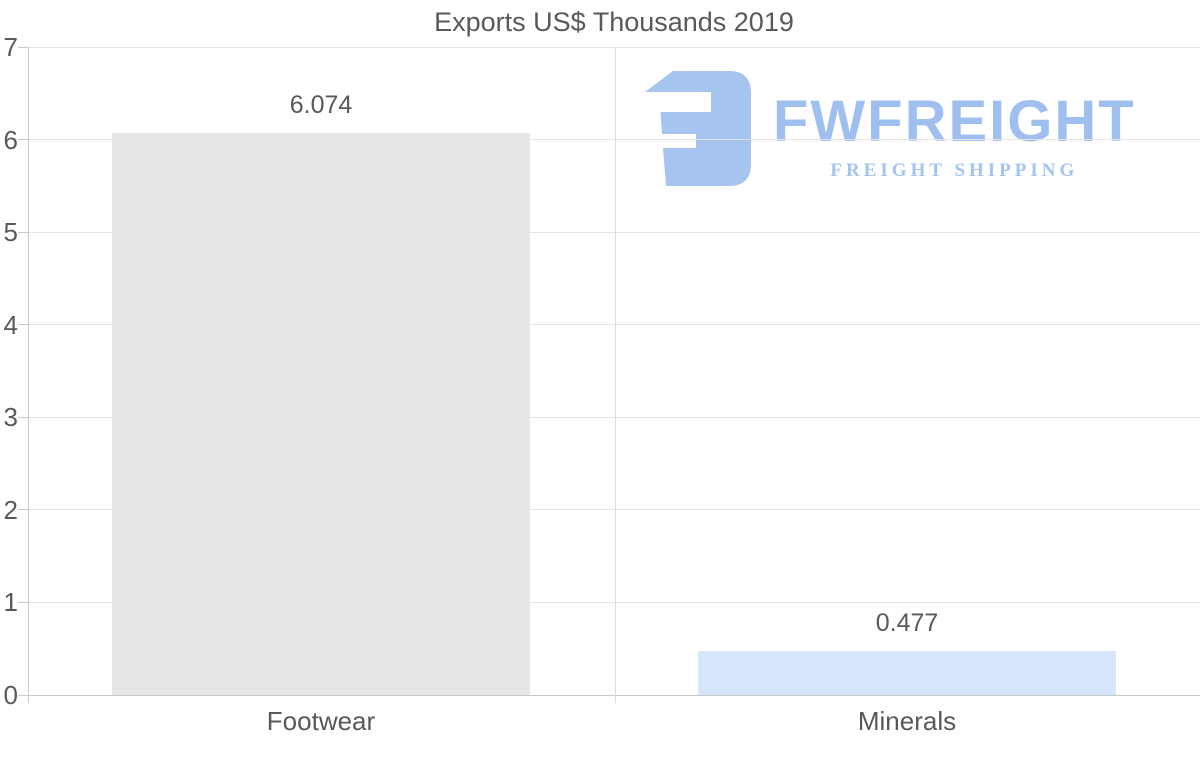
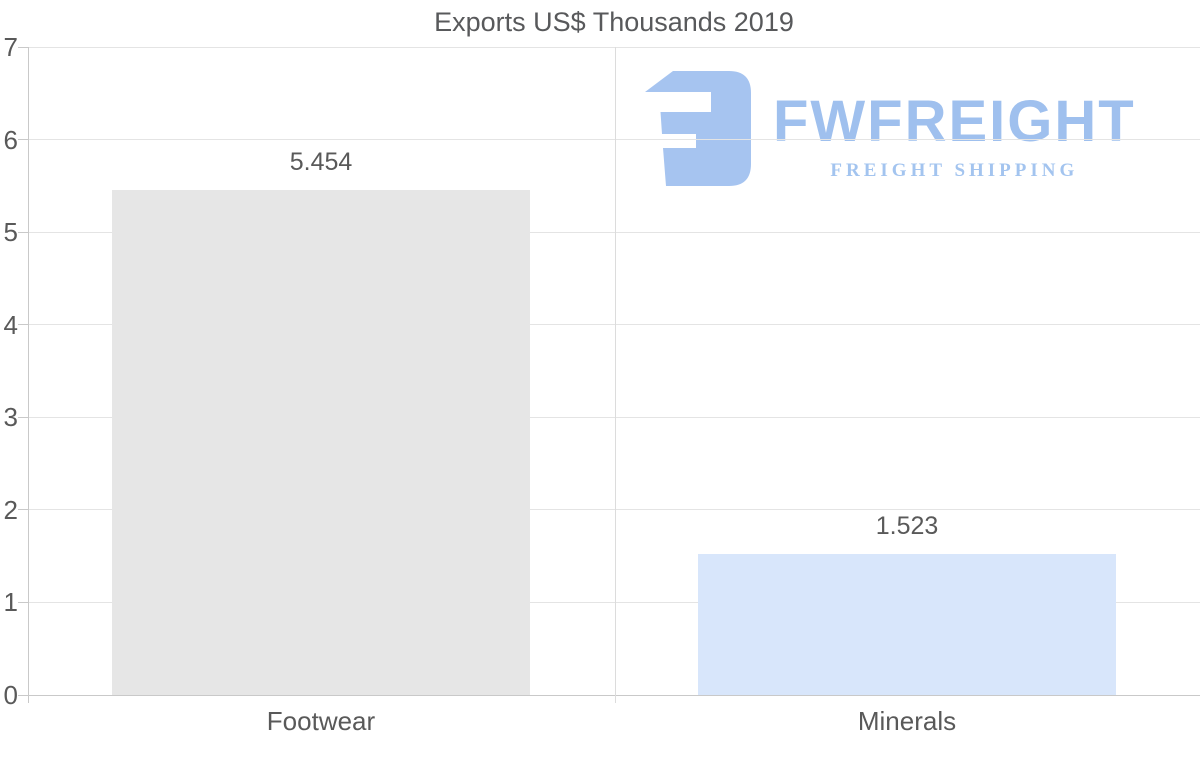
Footwear: 6.074 -> 5.454
Minerals: 0.477 -> 1.523
